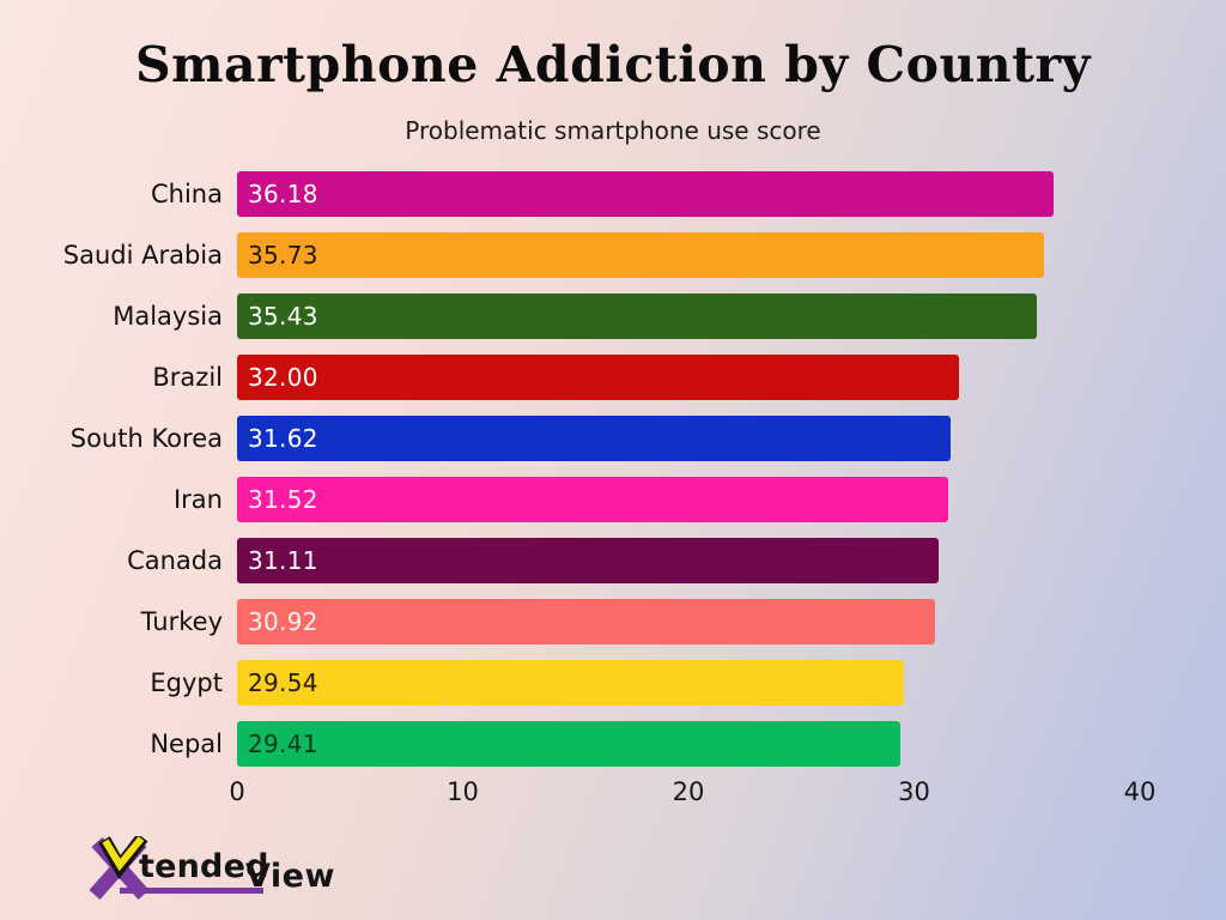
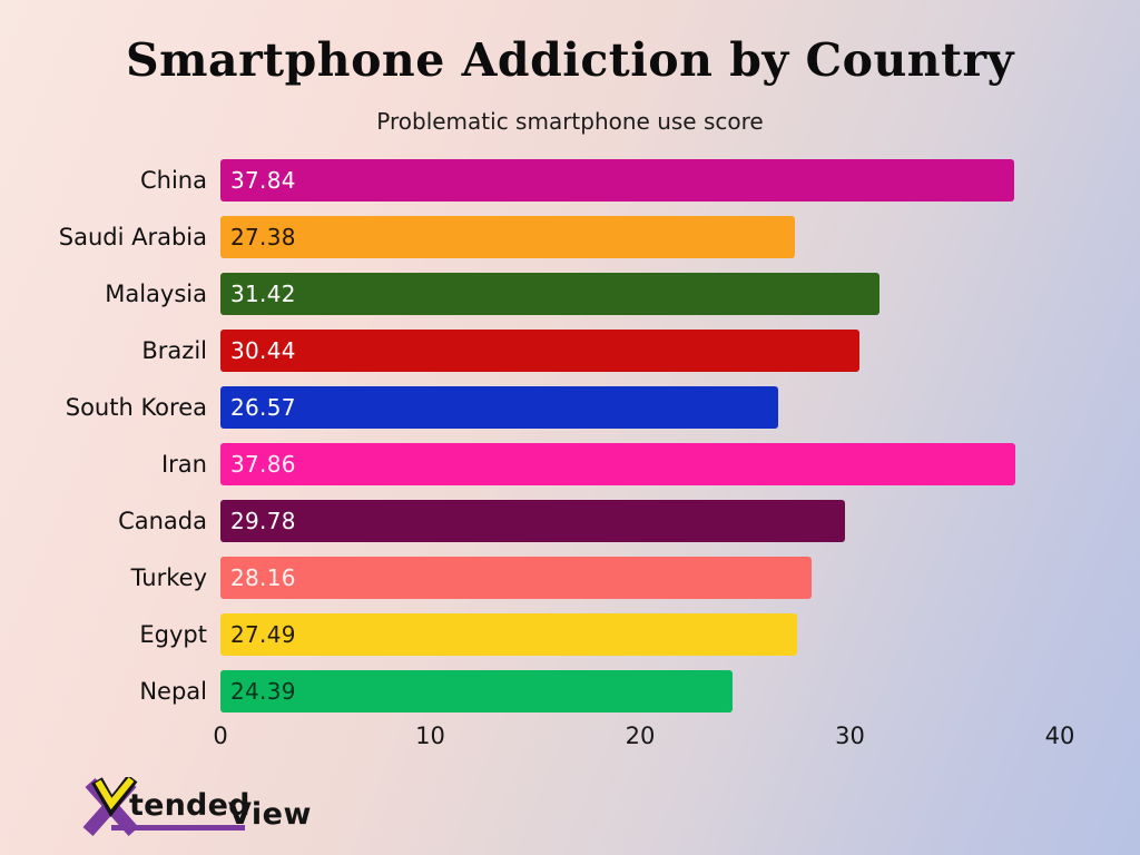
China: 36.18 -> 37.84
Saudi Arabia: 35.73 -> 27.38
Malaysia: 35.43 -> 31.42
Brazil: 32.00 -> 30.44
South Korea: 31.62 -> 26.57
Iran: 31.52 -> 37.86
Canada: 31.11 -> 29.78
Turkey: 30.92 -> 28.16
Egypt: 29.54 -> 27.49
Nepal: 29.41 -> 24.39
